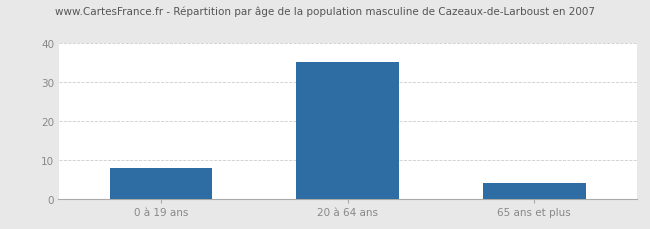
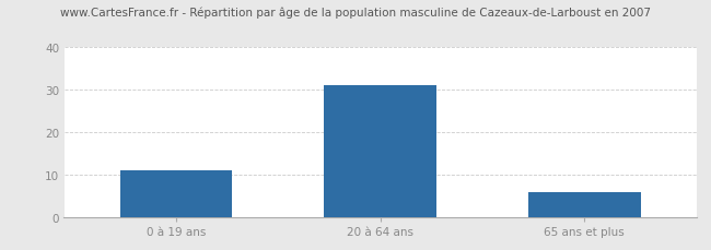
0 à 19 ans: 8 -> 11
20 à 64 ans: 35 -> 31
65 ans et plus: 4 -> 6
